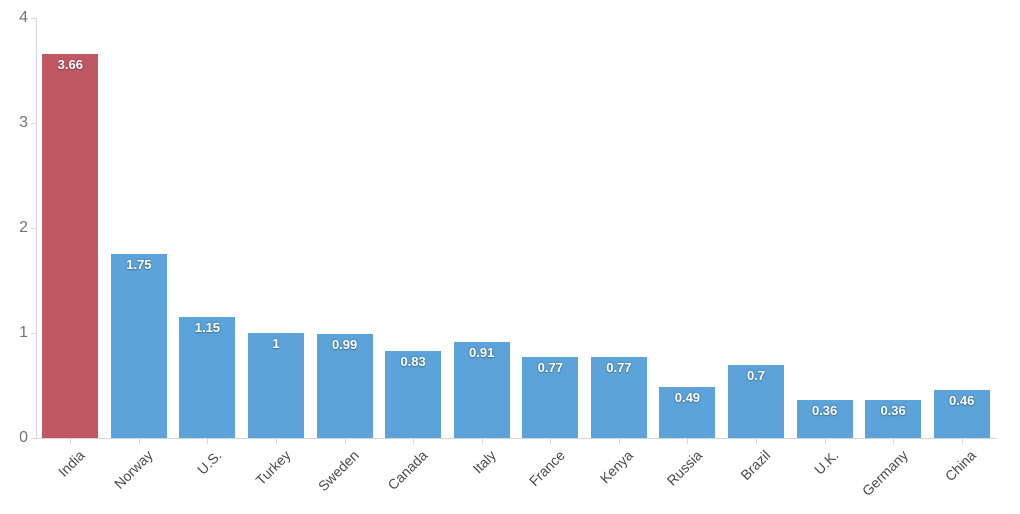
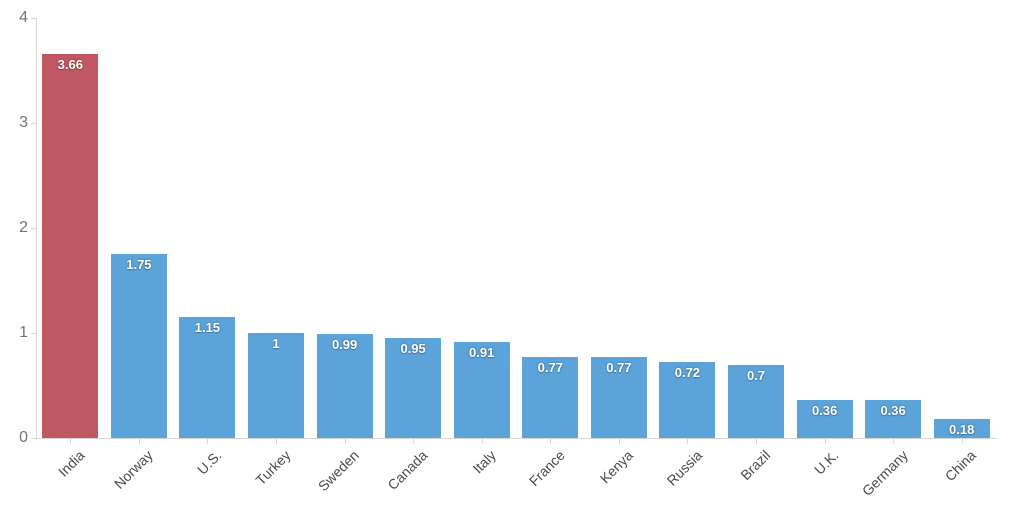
Canada: 0.83 -> 0.95
Russia: 0.49 -> 0.72
China: 0.46 -> 0.18
